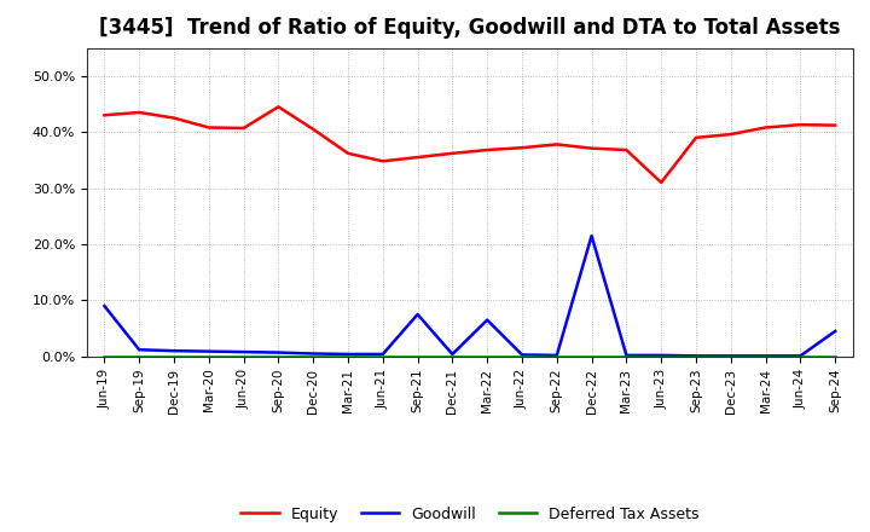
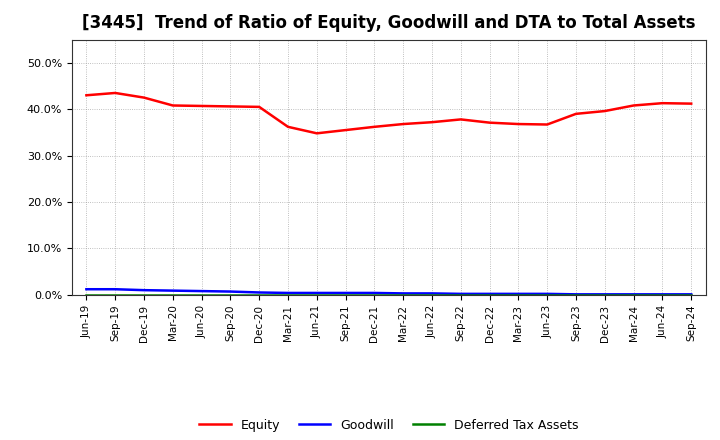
Goodwill/Jun-19: 9.0% -> 1.2%
Equity/Sep-20: 44.5% -> 40.6%
Goodwill/Sep-21: 7.5% -> 0.4%
Goodwill/Mar-22: 6.5% -> 0.3%
Goodwill/Dec-22: 21.5% -> 0.2%
Equity/Jun-23: 31.0% -> 36.7%
Goodwill/Sep-24: 4.5% -> 0.1%
